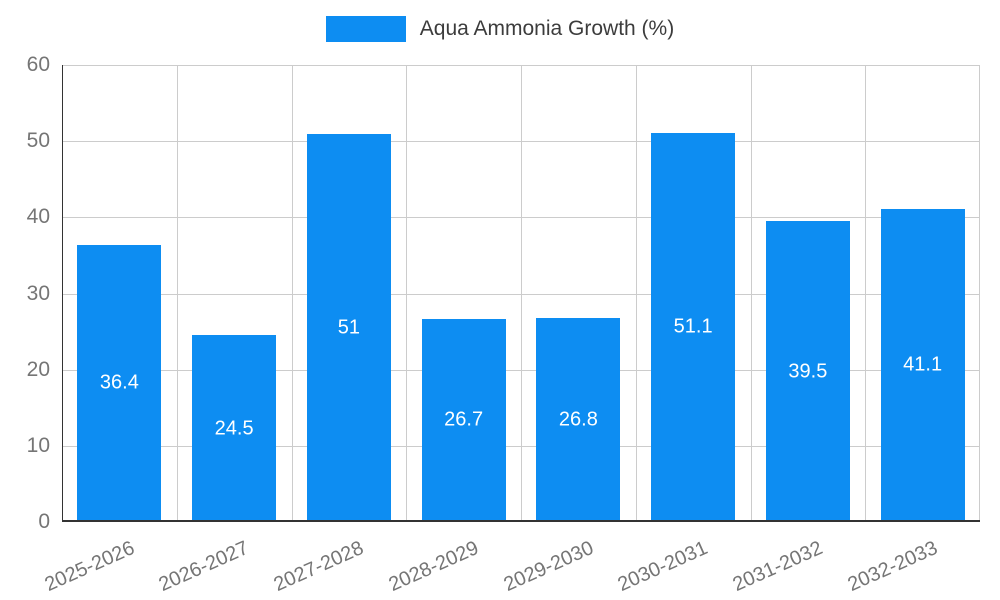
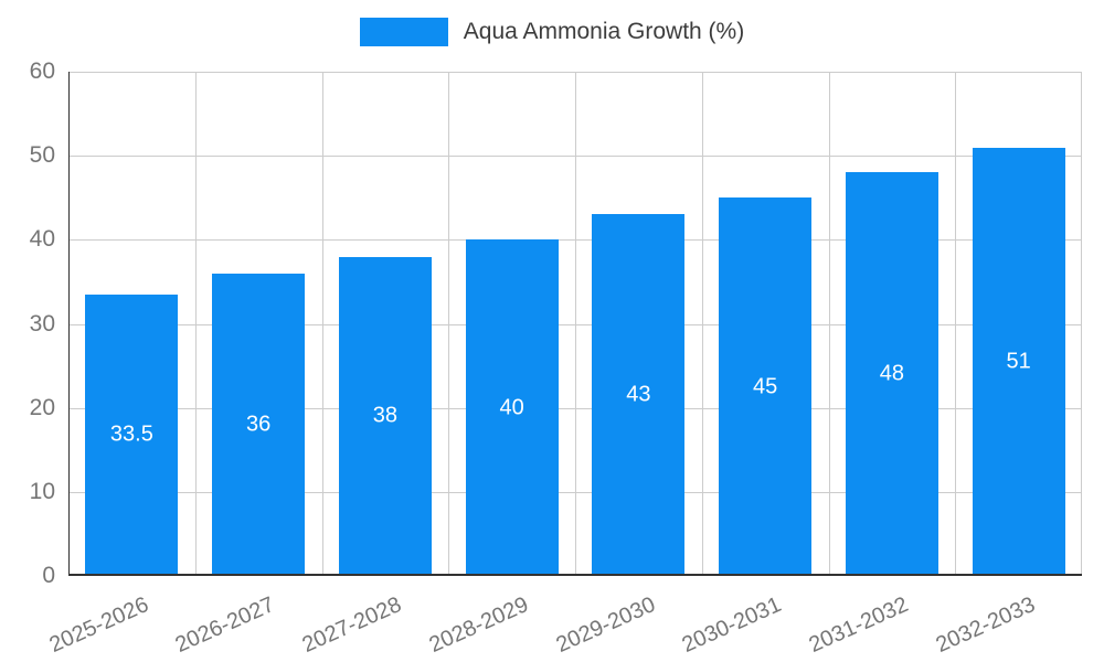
2025-2026: 36.4 -> 33.5
2026-2027: 24.5 -> 36
2027-2028: 51 -> 38
2028-2029: 26.7 -> 40
2029-2030: 26.8 -> 43
2030-2031: 51.1 -> 45
2031-2032: 39.5 -> 48
2032-2033: 41.1 -> 51
